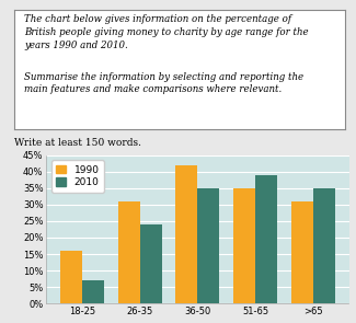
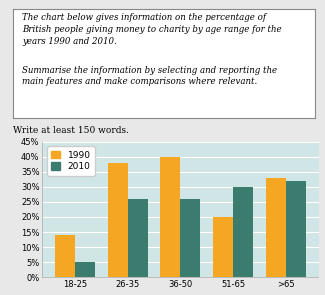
1990/18-25: 16% -> 14%
2010/18-25: 7% -> 5%
1990/26-35: 31% -> 38%
2010/26-35: 24% -> 26%
1990/36-50: 42% -> 40%
2010/36-50: 35% -> 26%
1990/51-65: 35% -> 20%
2010/51-65: 39% -> 30%
1990/>65: 31% -> 33%
2010/>65: 35% -> 32%
